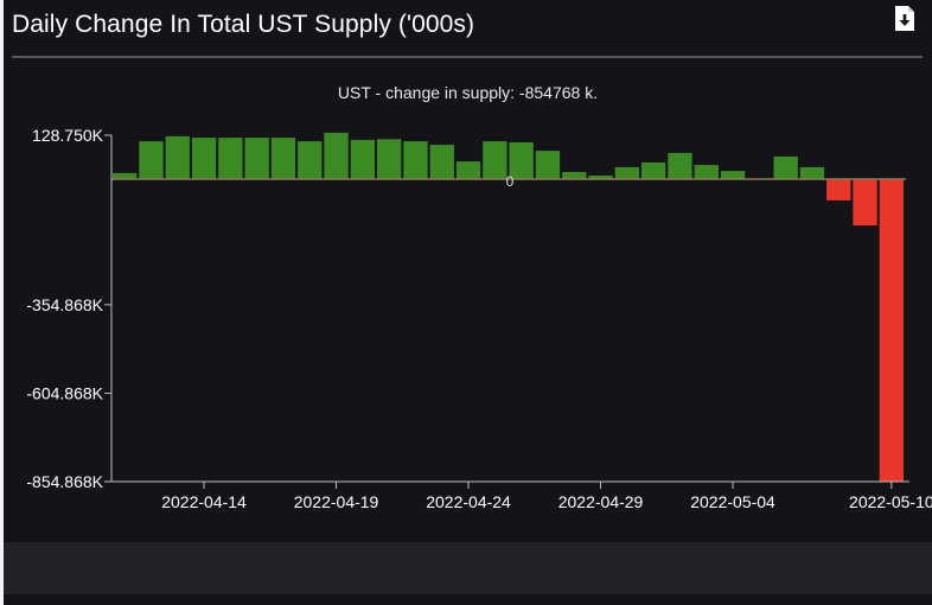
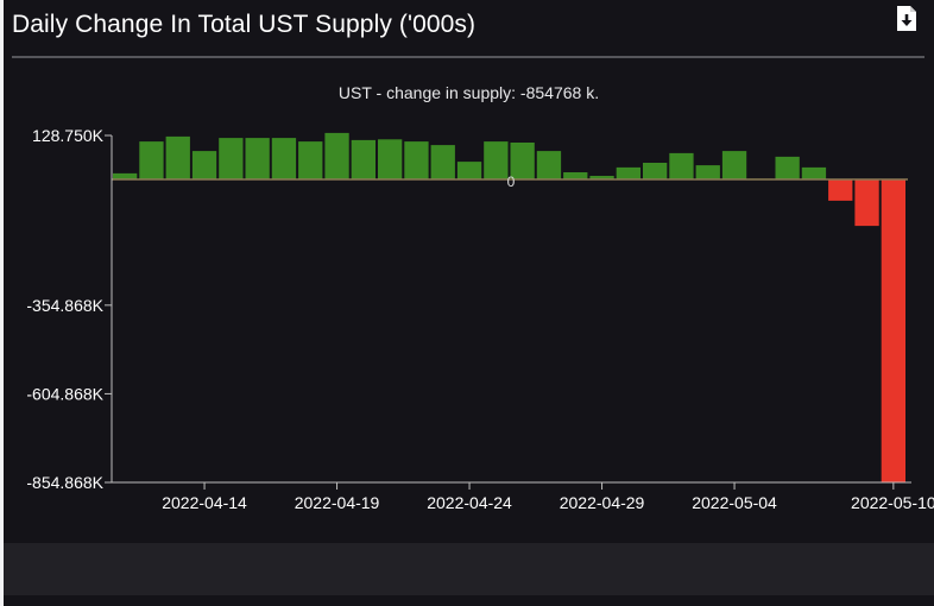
2022-04-14: 120K -> 80K
2022-05-04: 20K -> 80K
